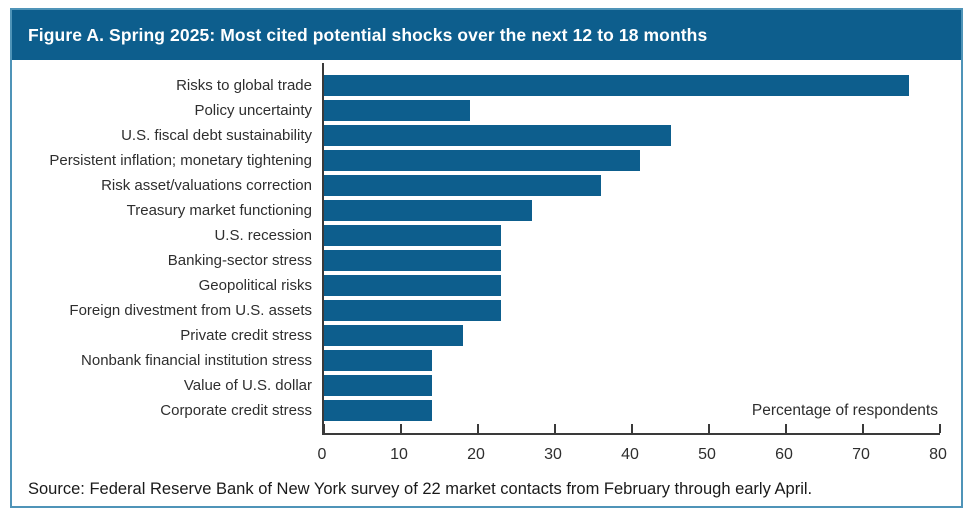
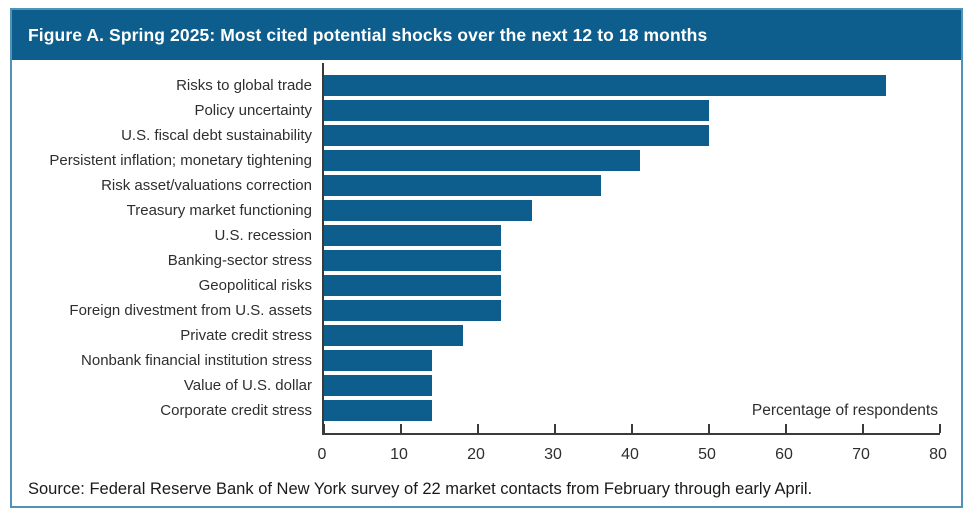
Risks to global trade: 76 -> 73
Policy uncertainty: 19 -> 50
U.S. fiscal debt sustainability: 45 -> 50
